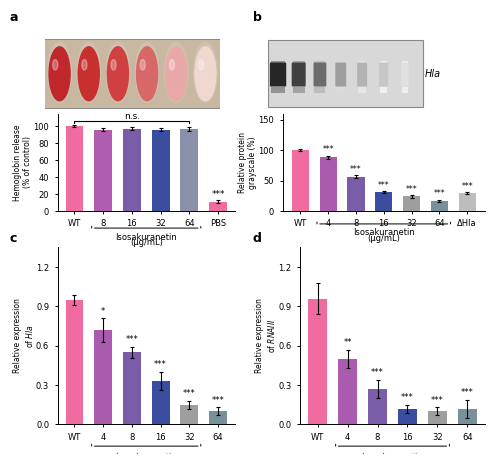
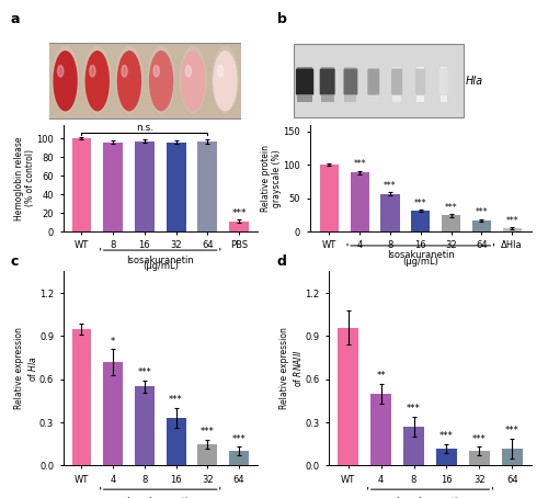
ΔHla: 30 -> 5
